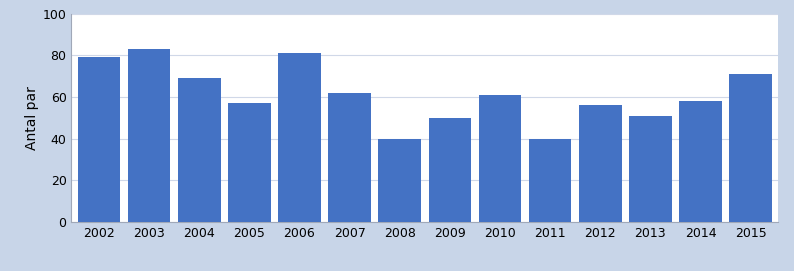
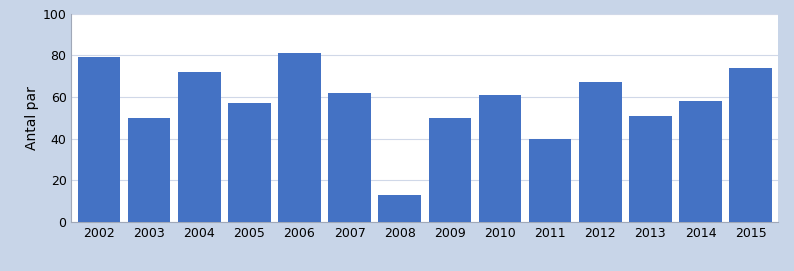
2003: 83 -> 50
2004: 69 -> 72
2008: 40 -> 13
2012: 56 -> 67
2015: 71 -> 74
